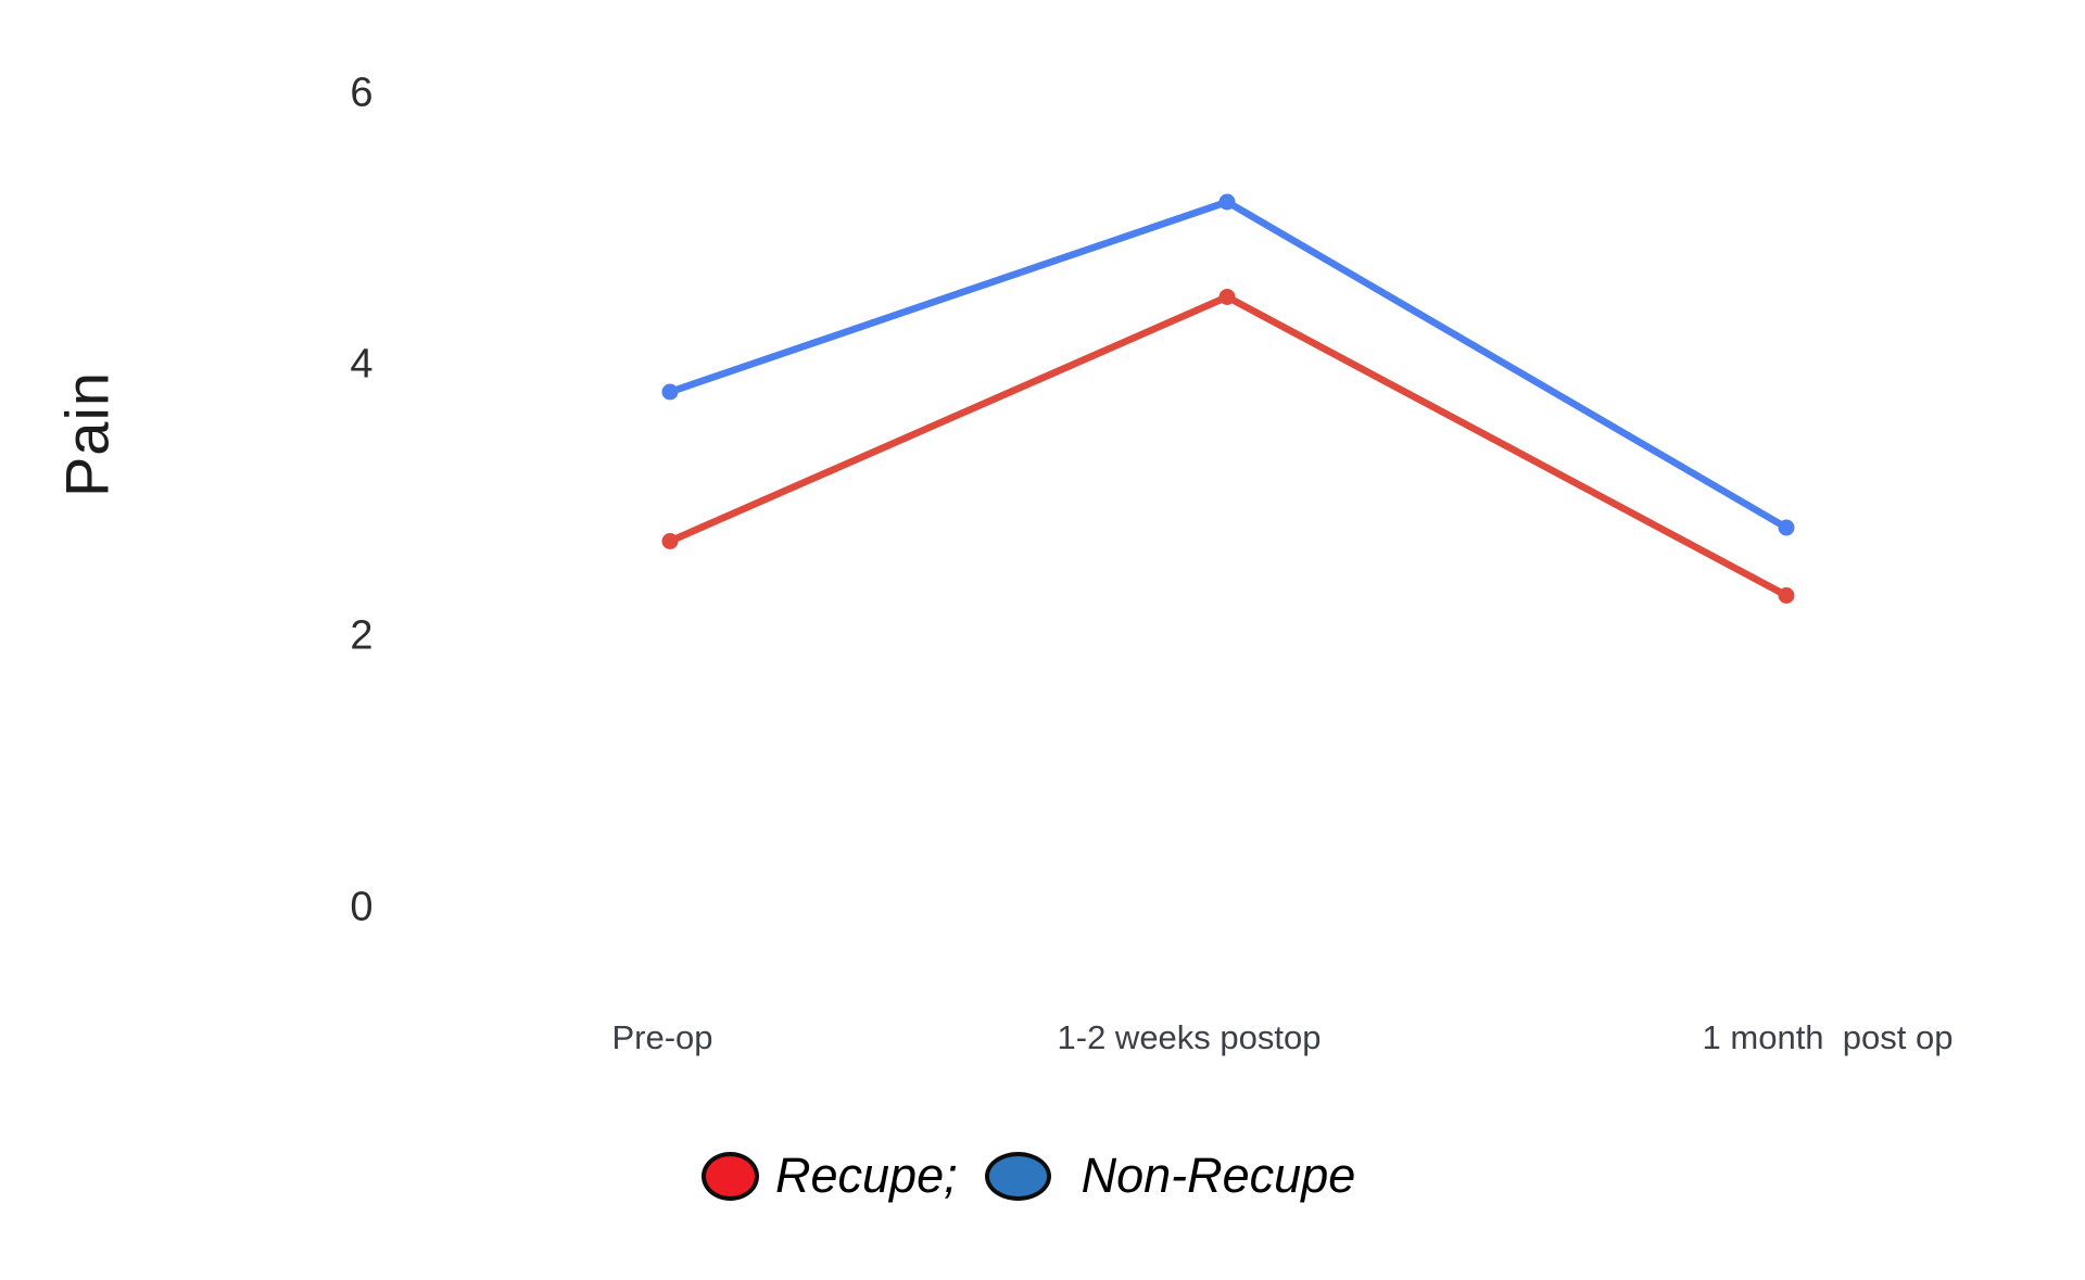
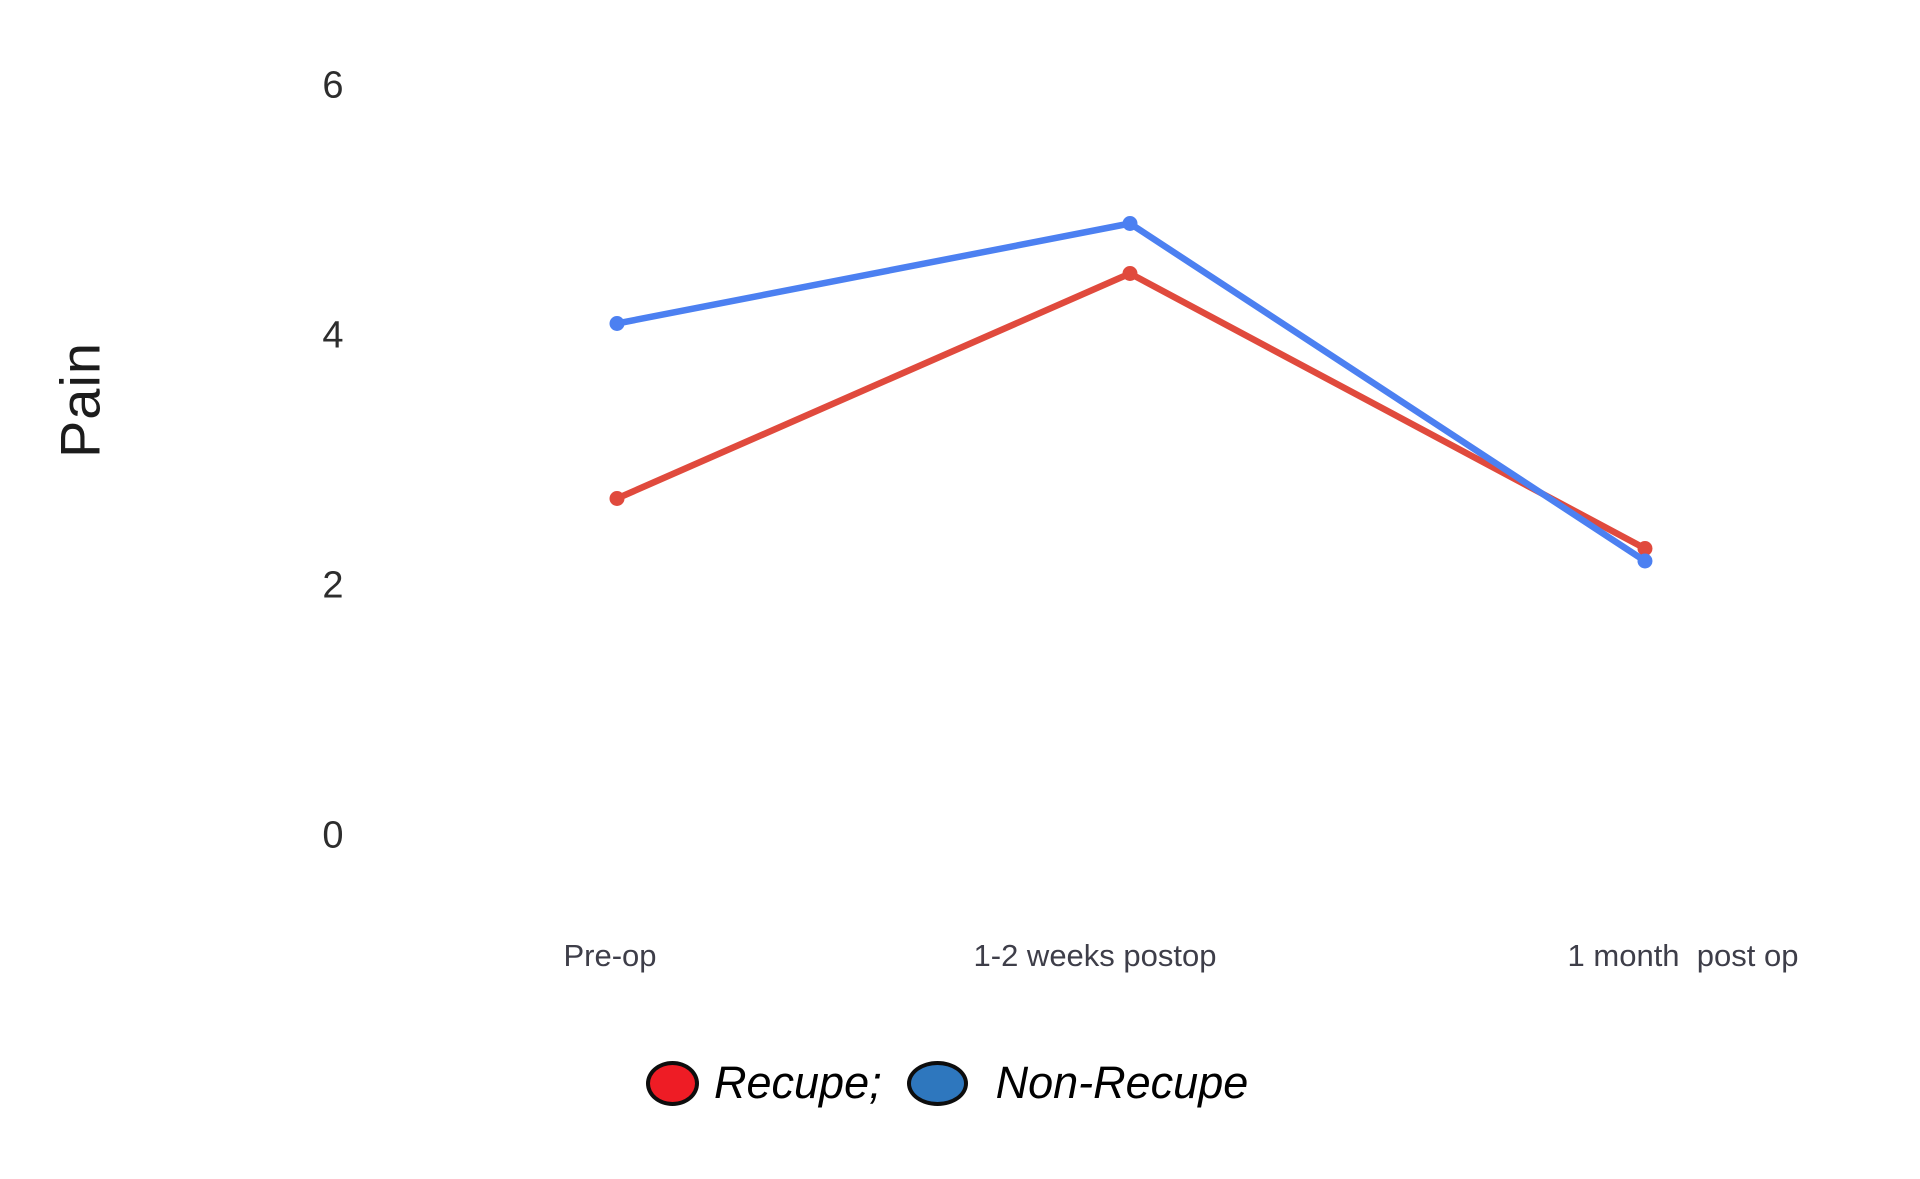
Non-Recupe/Pre-op: 3.8 -> 4.1
Non-Recupe/1-2 weeks postop: 5.2 -> 4.9
Non-Recupe/1 month post op: 2.8 -> 2.2
